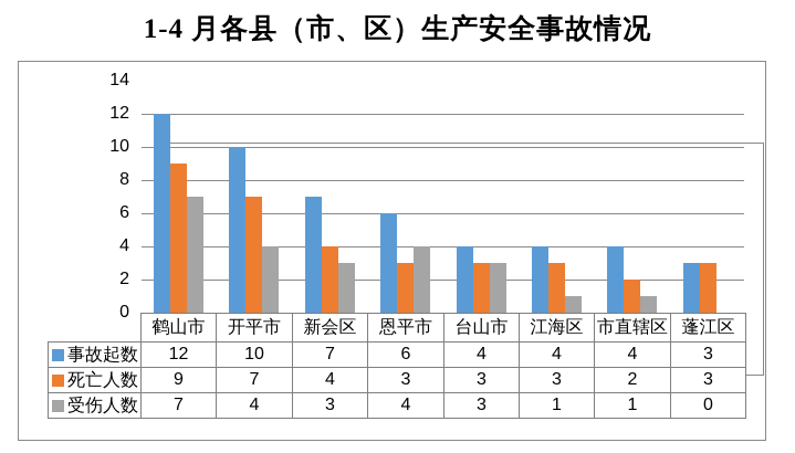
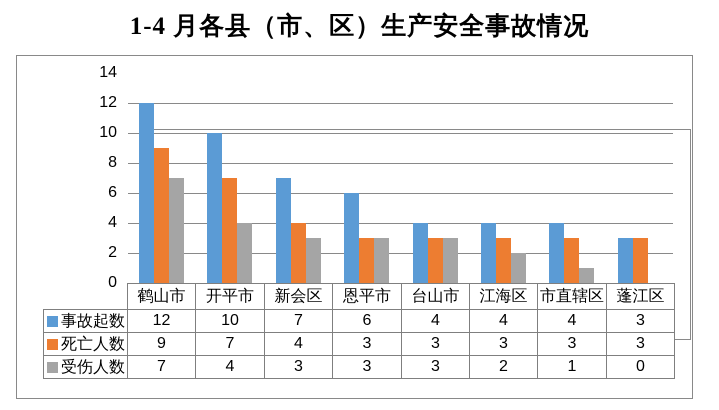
受伤人数/恩平市: 4 -> 3
受伤人数/江海区: 1 -> 2
死亡人数/市直辖区: 2 -> 3
